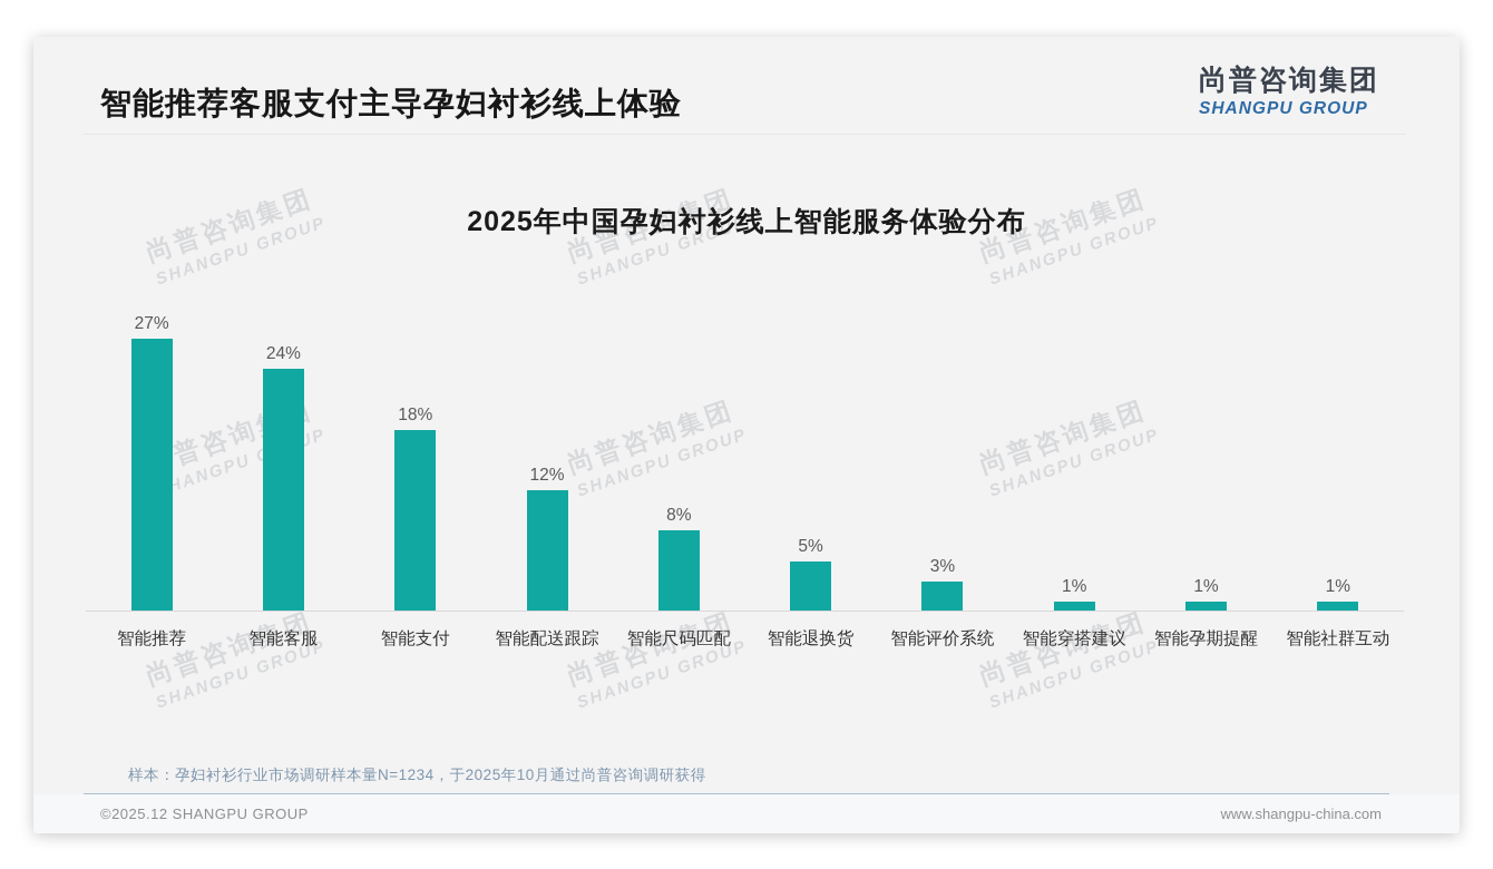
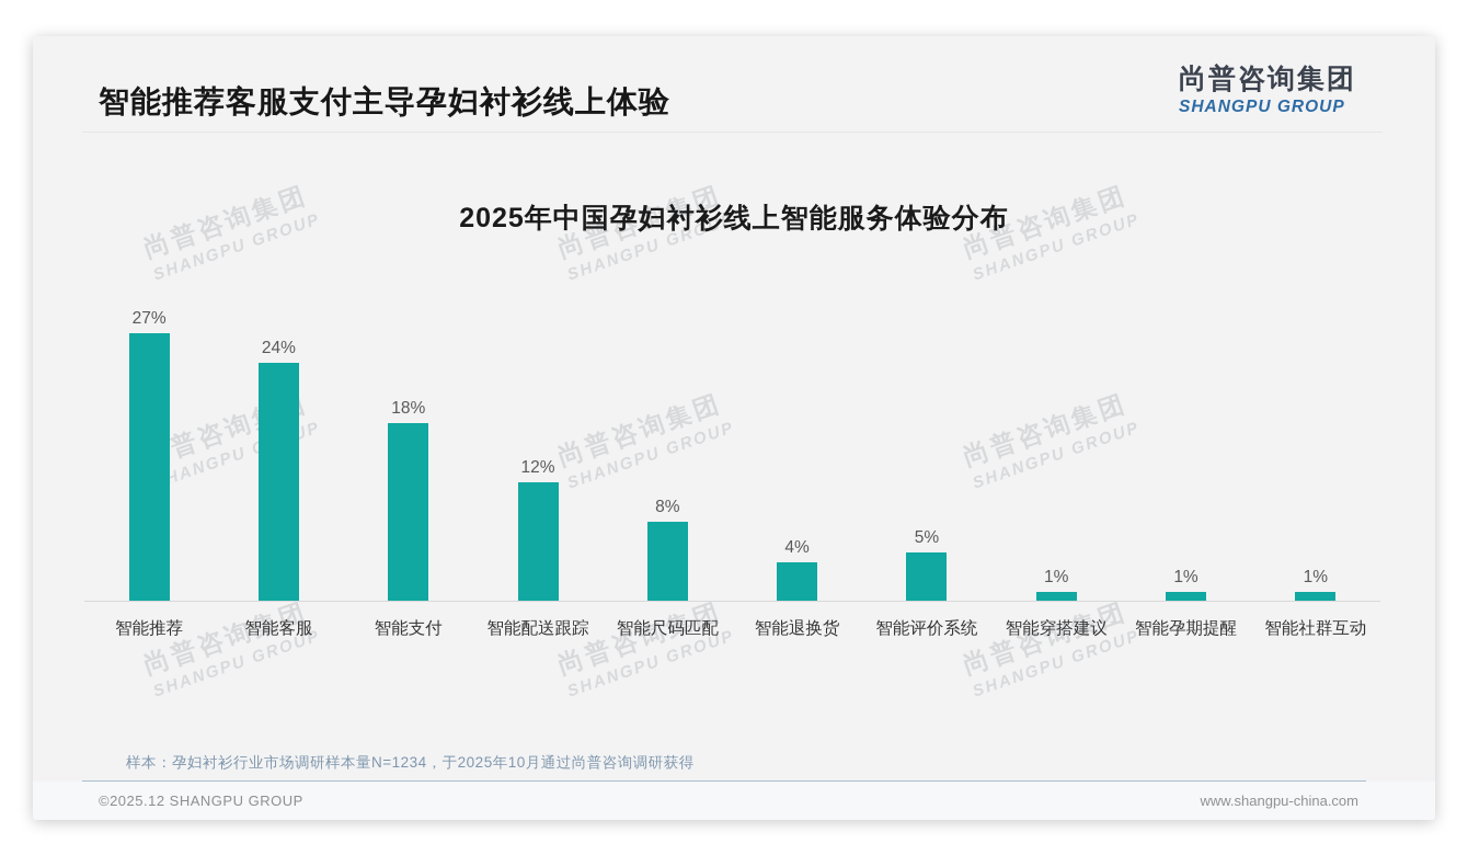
智能退换货: 5% -> 4%
智能评价系统: 3% -> 5%
